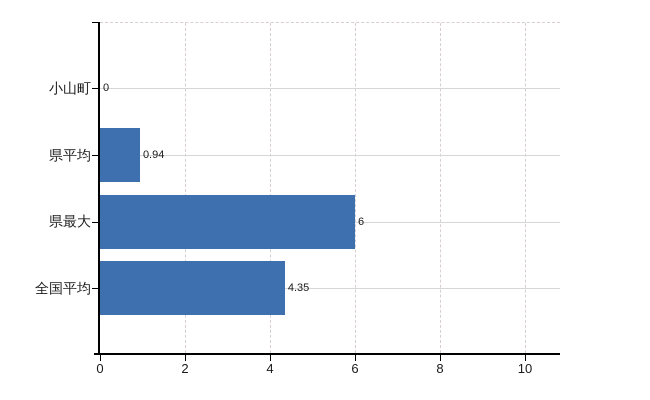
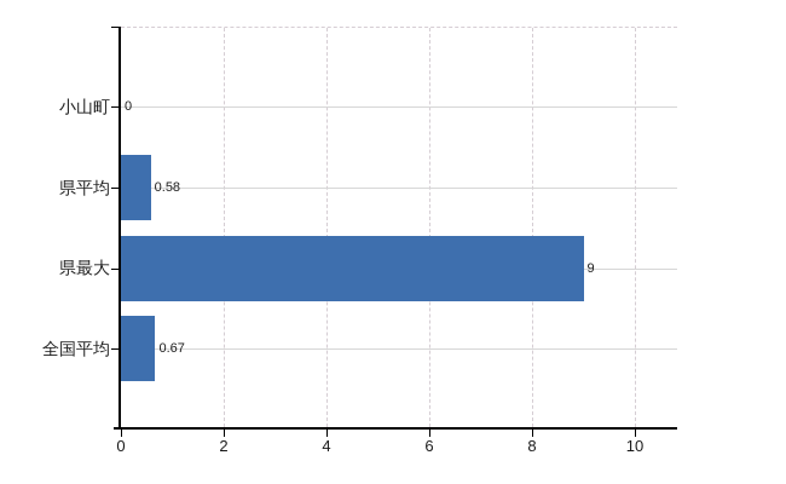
県平均: 0.94 -> 0.58
県最大: 6 -> 9
全国平均: 4.35 -> 0.67
